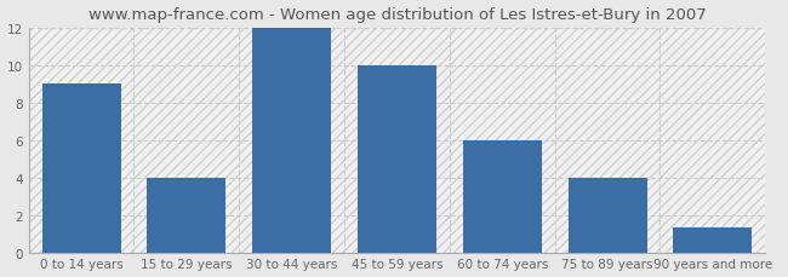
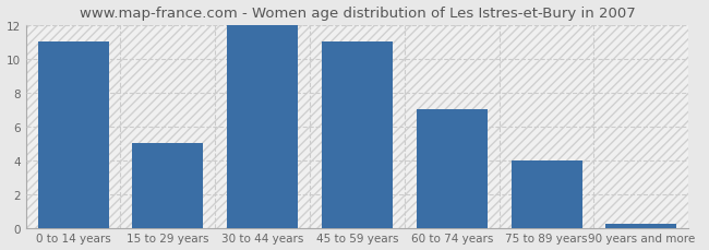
0 to 14 years: 9.0 -> 11.0
15 to 29 years: 4.0 -> 5.0
45 to 59 years: 10.0 -> 11.0
60 to 74 years: 6.0 -> 7.0
90 years and more: 1.3 -> 0.2
